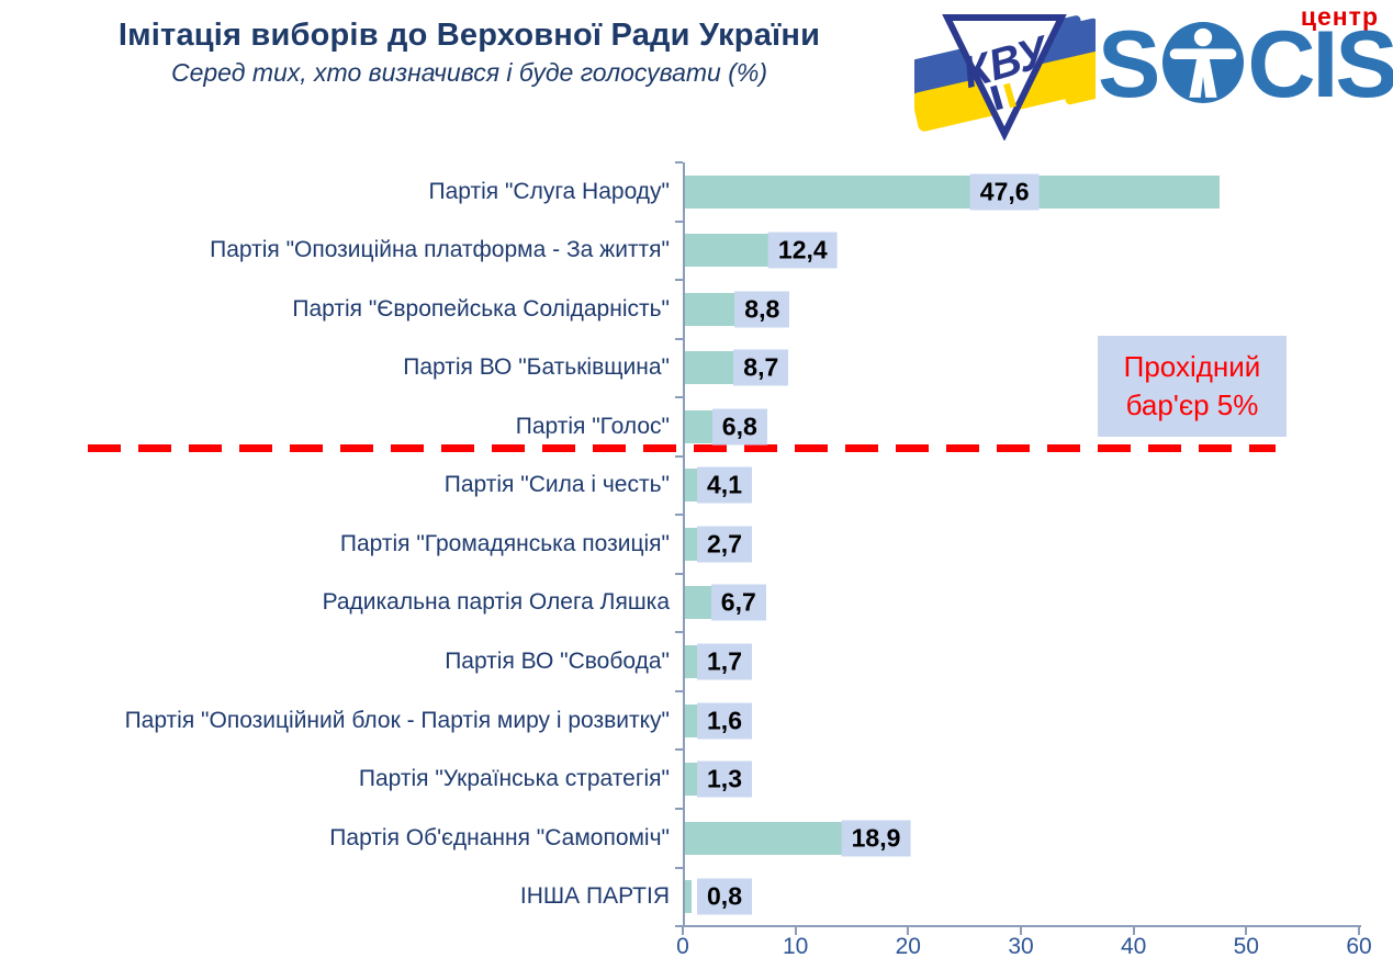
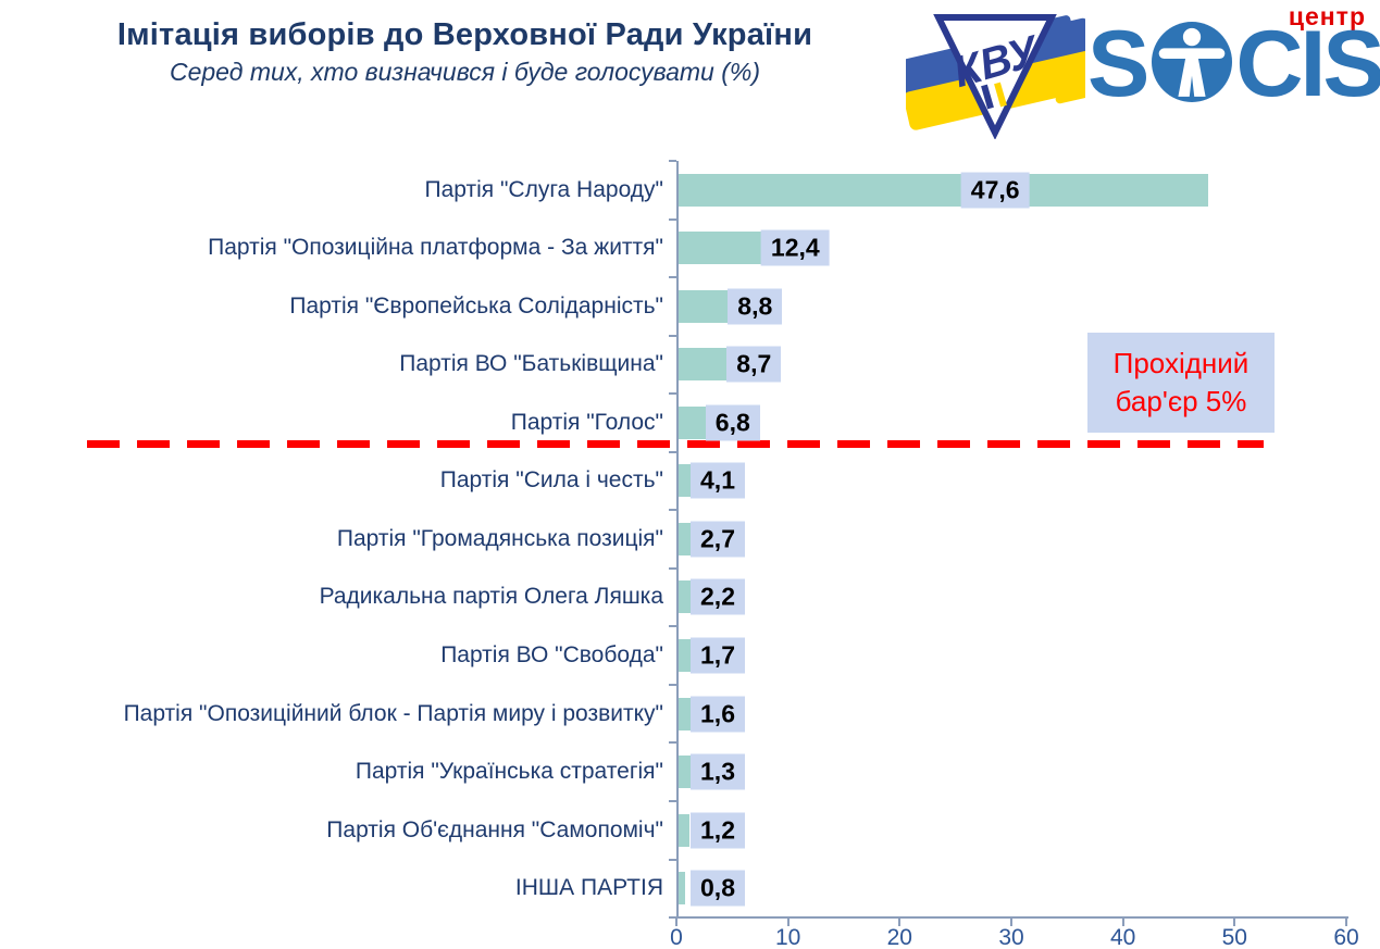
Радикальна партія Олега Ляшка: 6,7 -> 2,2
Партія Об'єднання "Самопоміч": 18,9 -> 1,2
